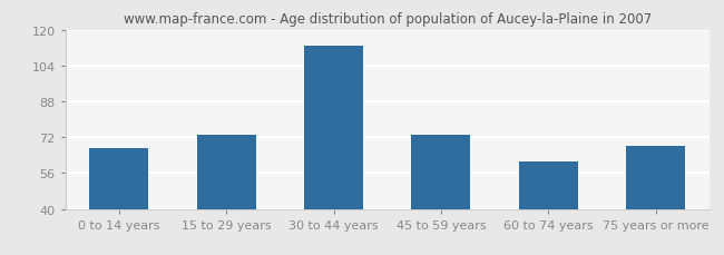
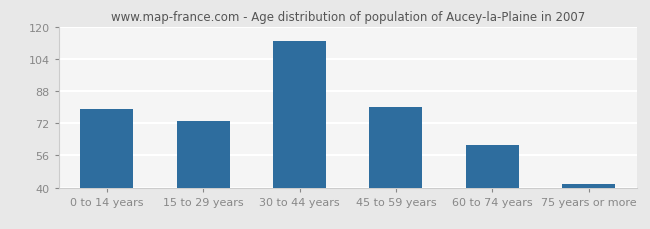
0 to 14 years: 67 -> 79
45 to 59 years: 73 -> 80
75 years or more: 68 -> 42
